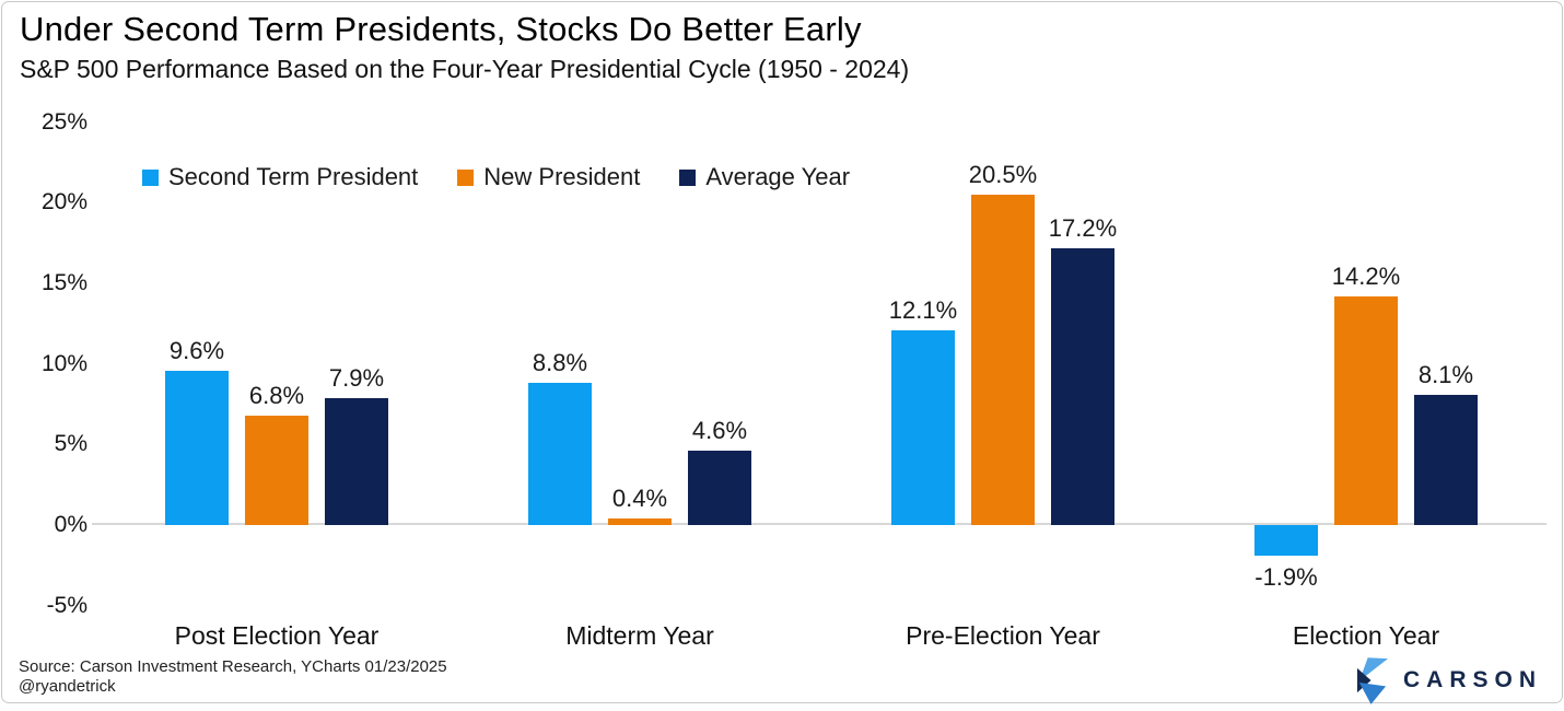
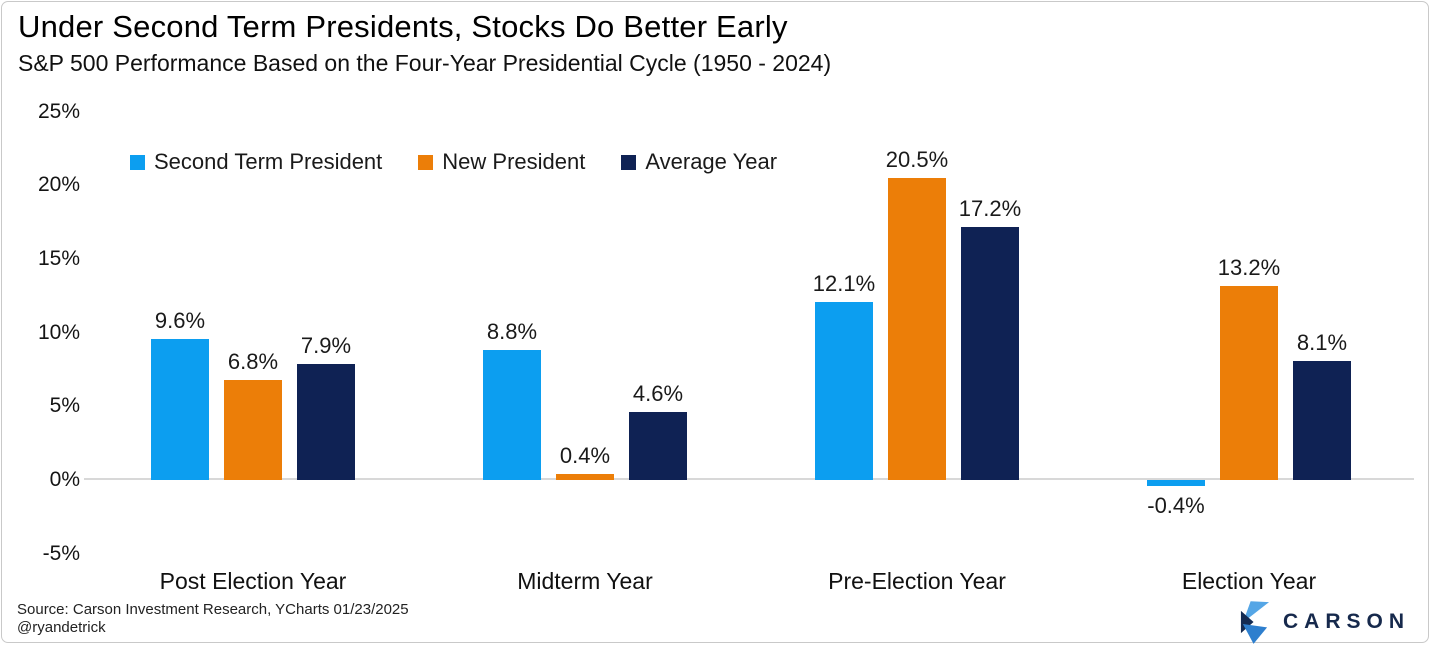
Second Term President/Election Year: -1.9% -> -0.4%
New President/Election Year: 14.2% -> 13.2%
